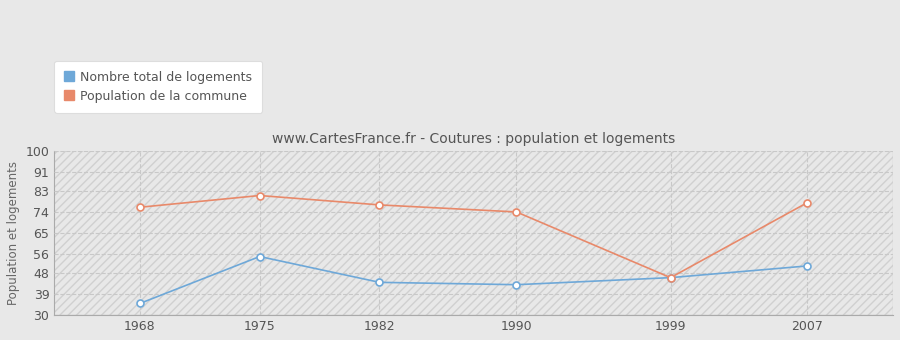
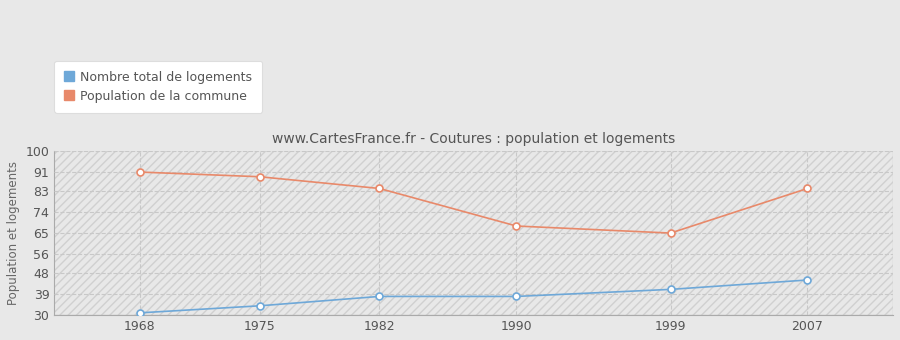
Nombre total de logements/1968: 35 -> 31
Population de la commune/1968: 76 -> 91
Nombre total de logements/1975: 55 -> 34
Population de la commune/1975: 81 -> 89
Nombre total de logements/1982: 44 -> 38
Population de la commune/1982: 77 -> 84
Nombre total de logements/1990: 43 -> 38
Population de la commune/1990: 74 -> 68
Nombre total de logements/1999: 46 -> 41
Population de la commune/1999: 46 -> 65
Nombre total de logements/2007: 51 -> 45
Population de la commune/2007: 78 -> 84
